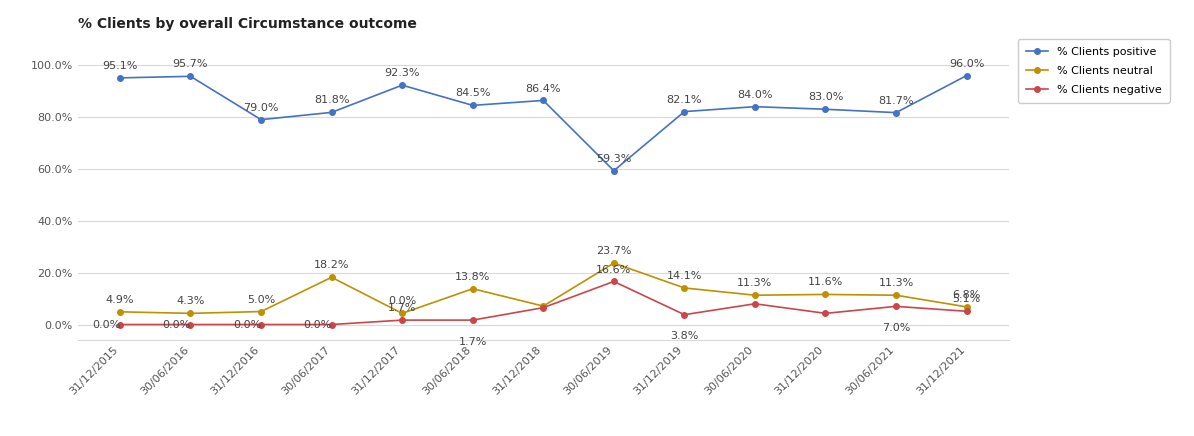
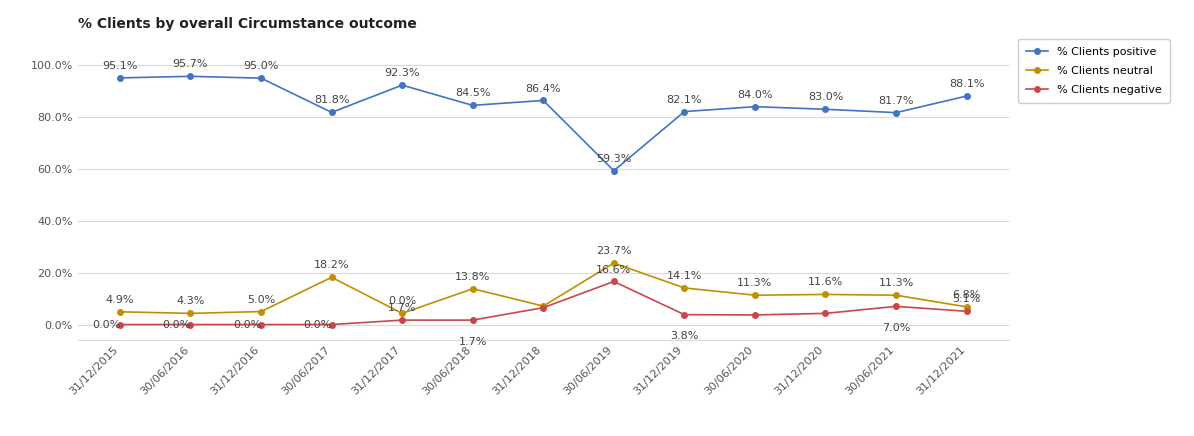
% Clients positive/31/12/2016: 79.0% -> 95.0%
% Clients negative/30/06/2020: 8.0% -> 3.7%
% Clients positive/31/12/2021: 96.0% -> 88.1%
